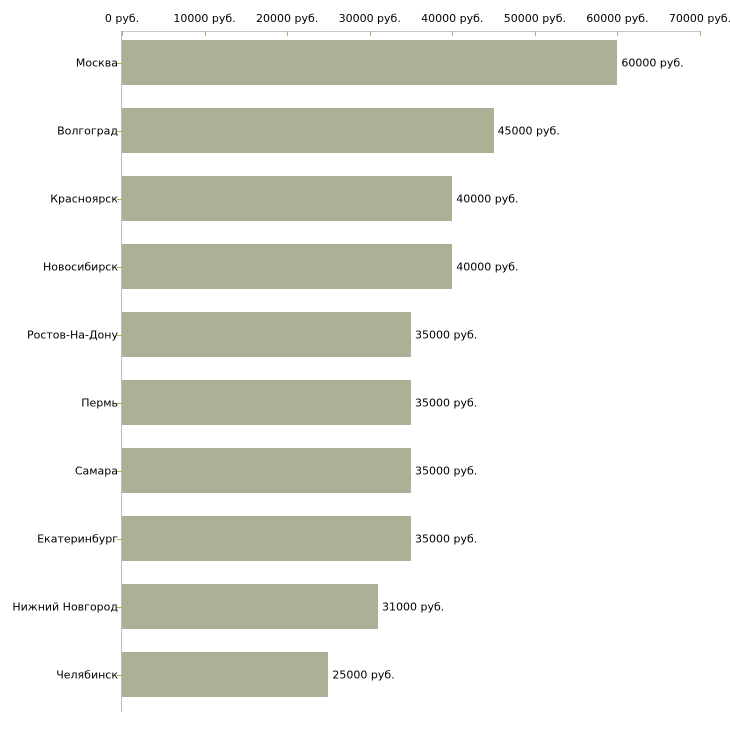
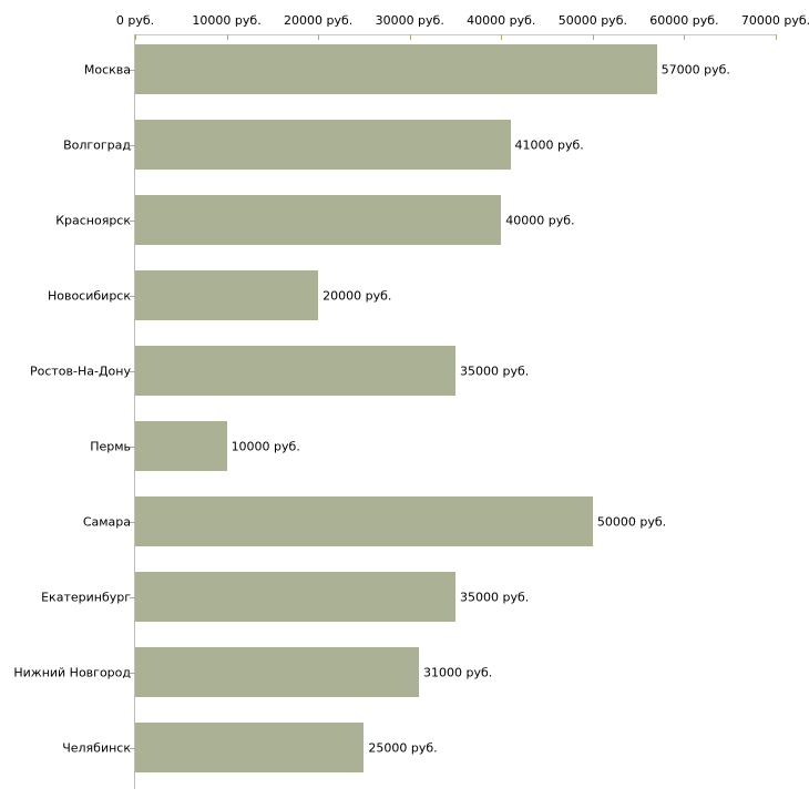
Москва: 60000 -> 57000
Волгоград: 45000 -> 41000
Новосибирск: 40000 -> 20000
Пермь: 35000 -> 10000
Самара: 35000 -> 50000
